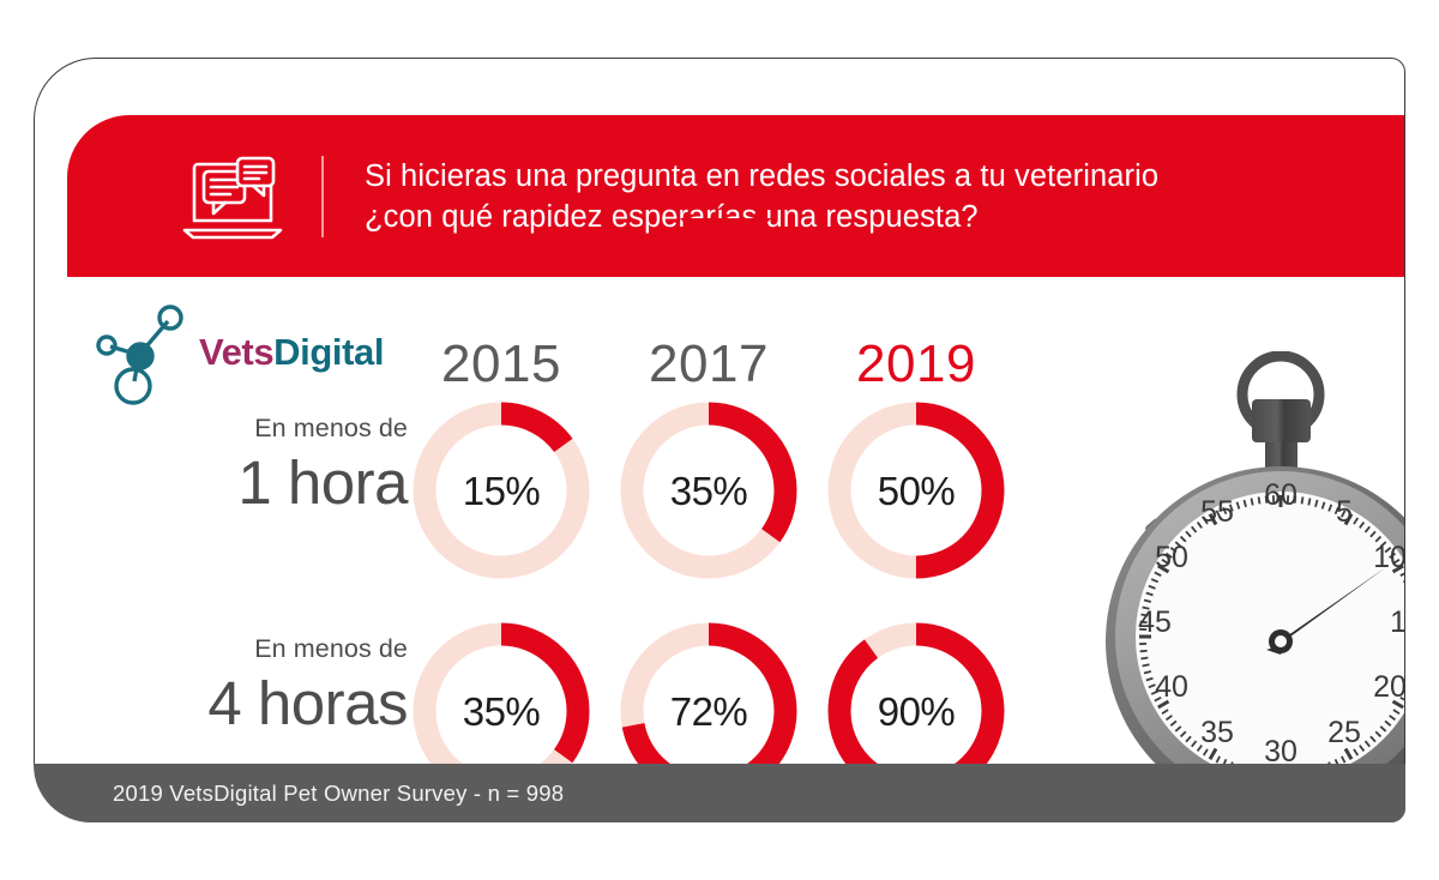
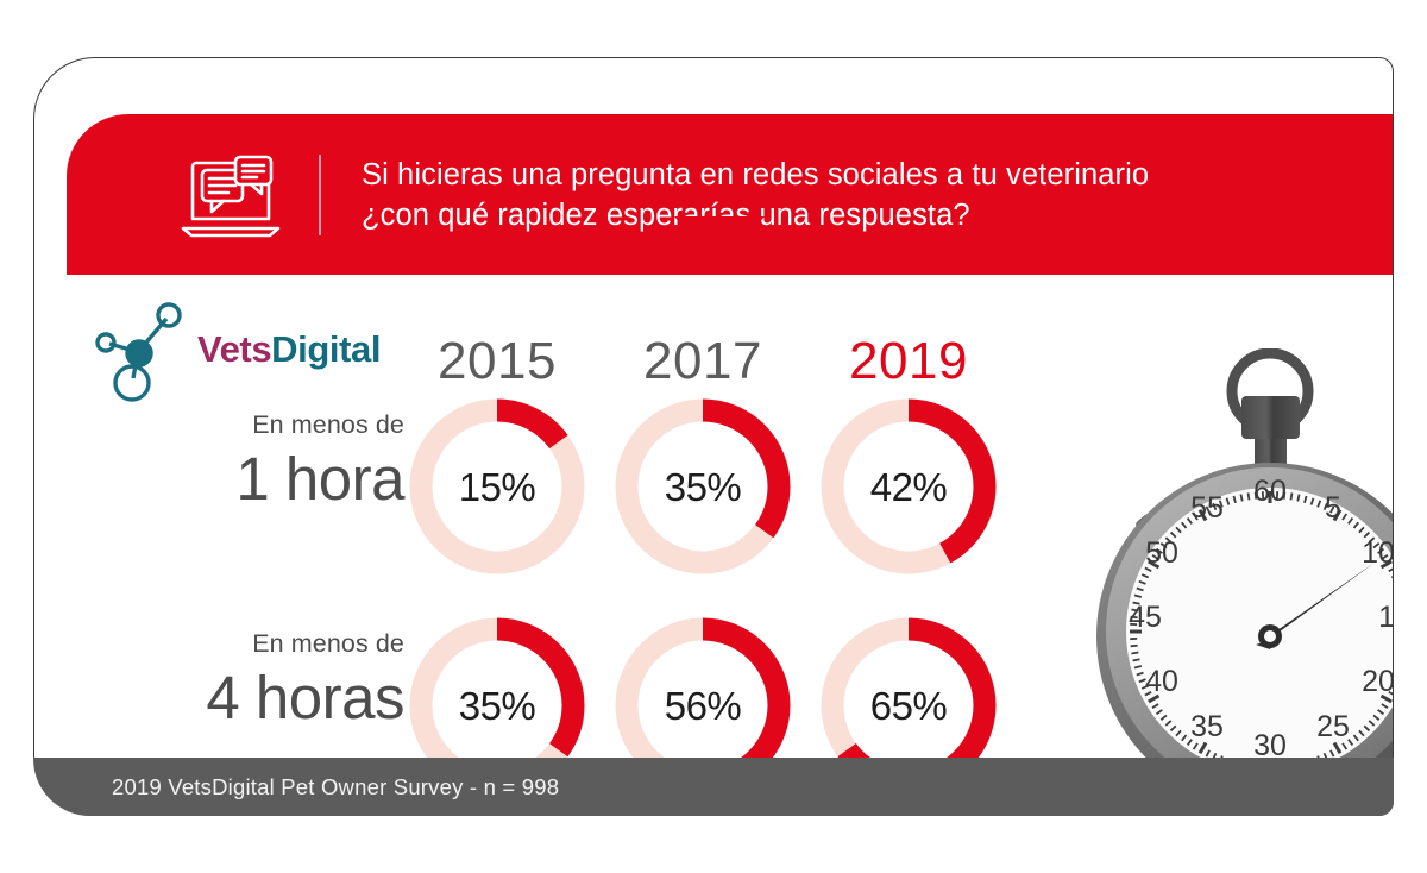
En menos de 4 horas/2017: 72% -> 56%
En menos de 1 hora/2019: 50% -> 42%
En menos de 4 horas/2019: 90% -> 65%
